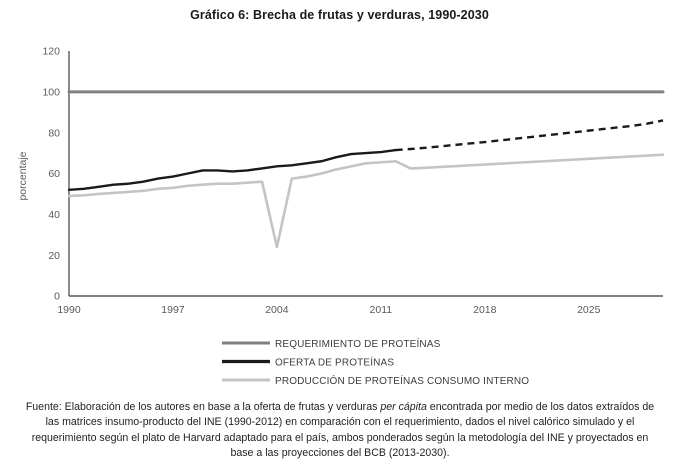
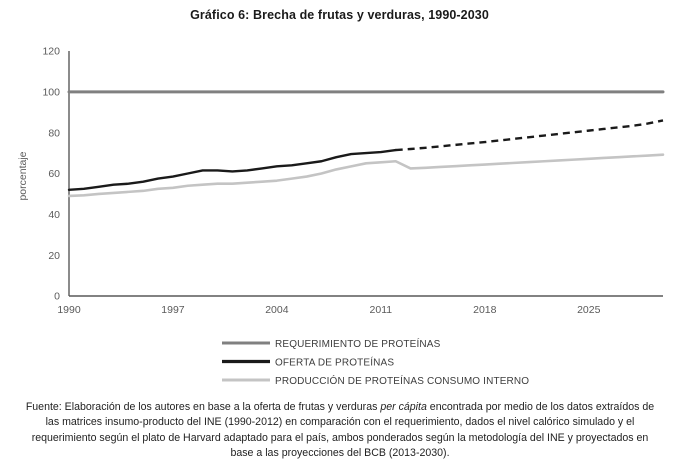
PRODUCCIÓN DE PROTEÍNAS CONSUMO INTERNO/2004: 24 -> 56
